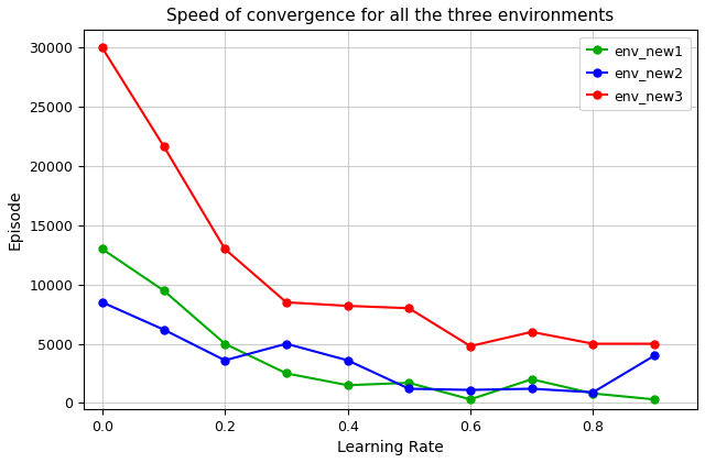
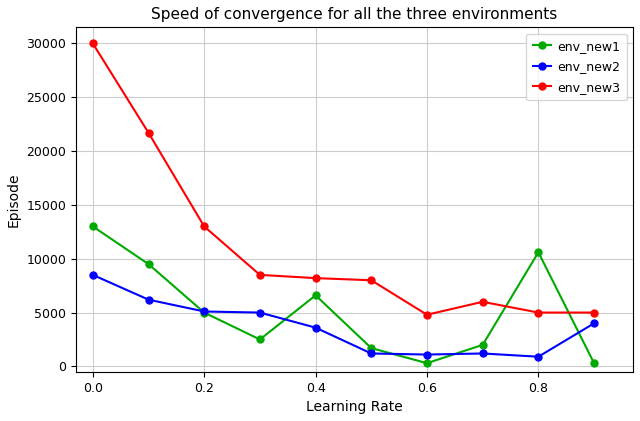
env_new2/0.2: 3600 -> 5100
env_new1/0.4: 1500 -> 6600
env_new1/0.8: 800 -> 10600
